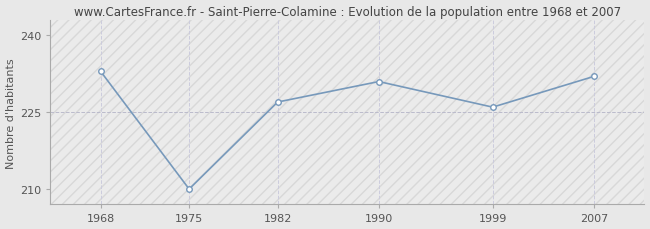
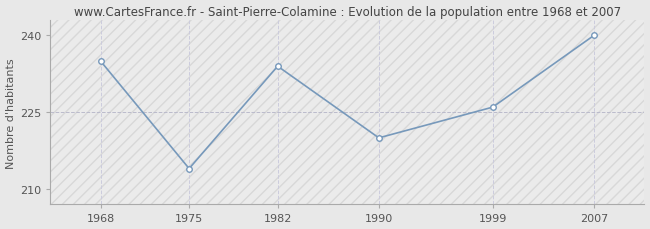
1968: 233 -> 235
1975: 210 -> 214
1982: 227 -> 234
1990: 231 -> 220
2007: 232 -> 240
